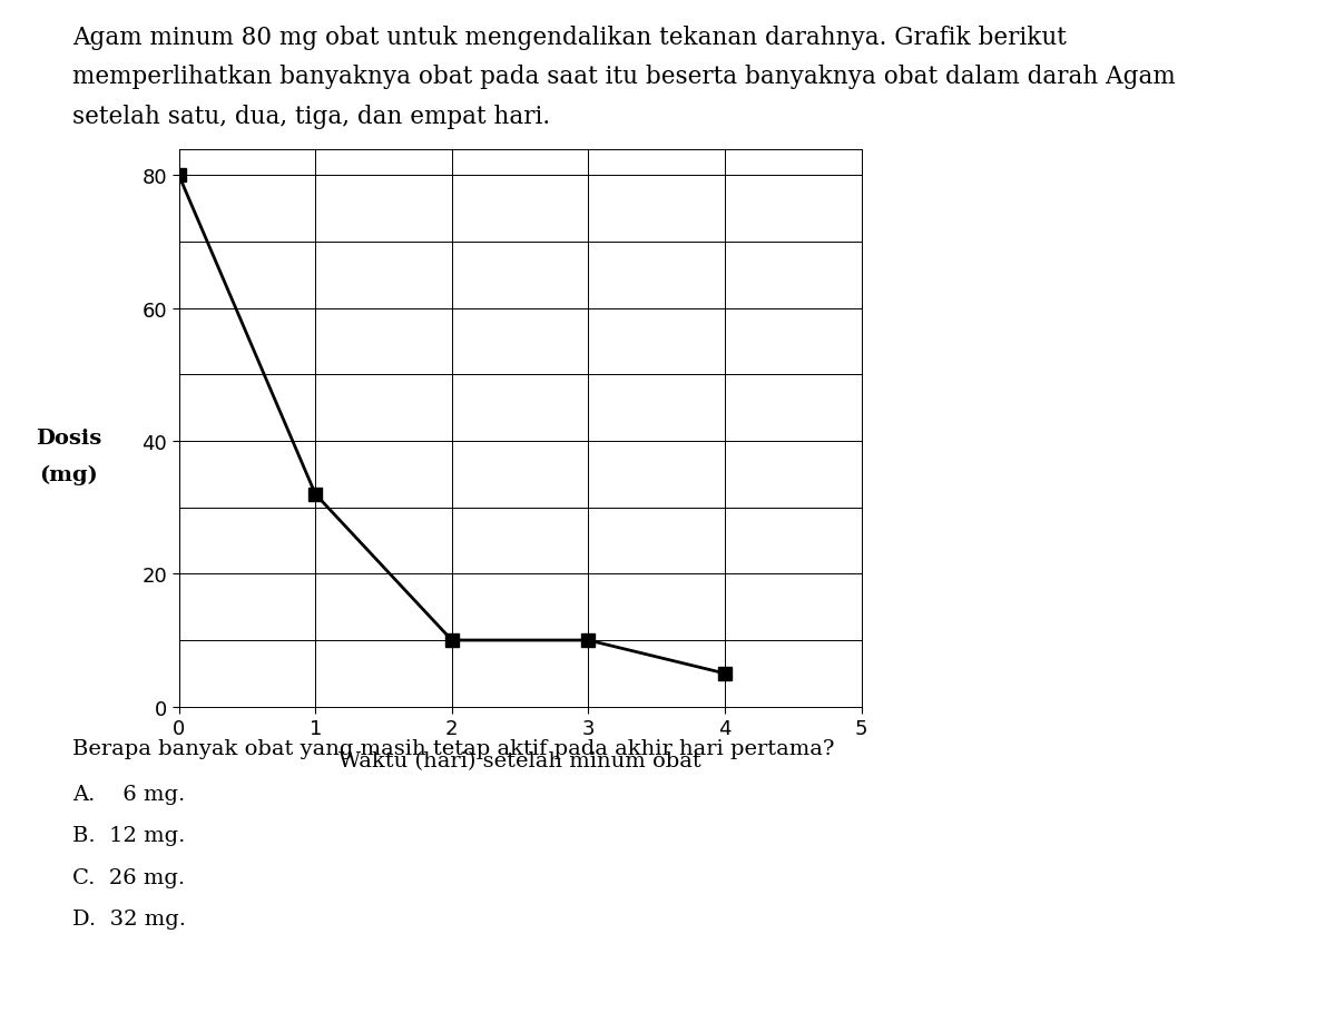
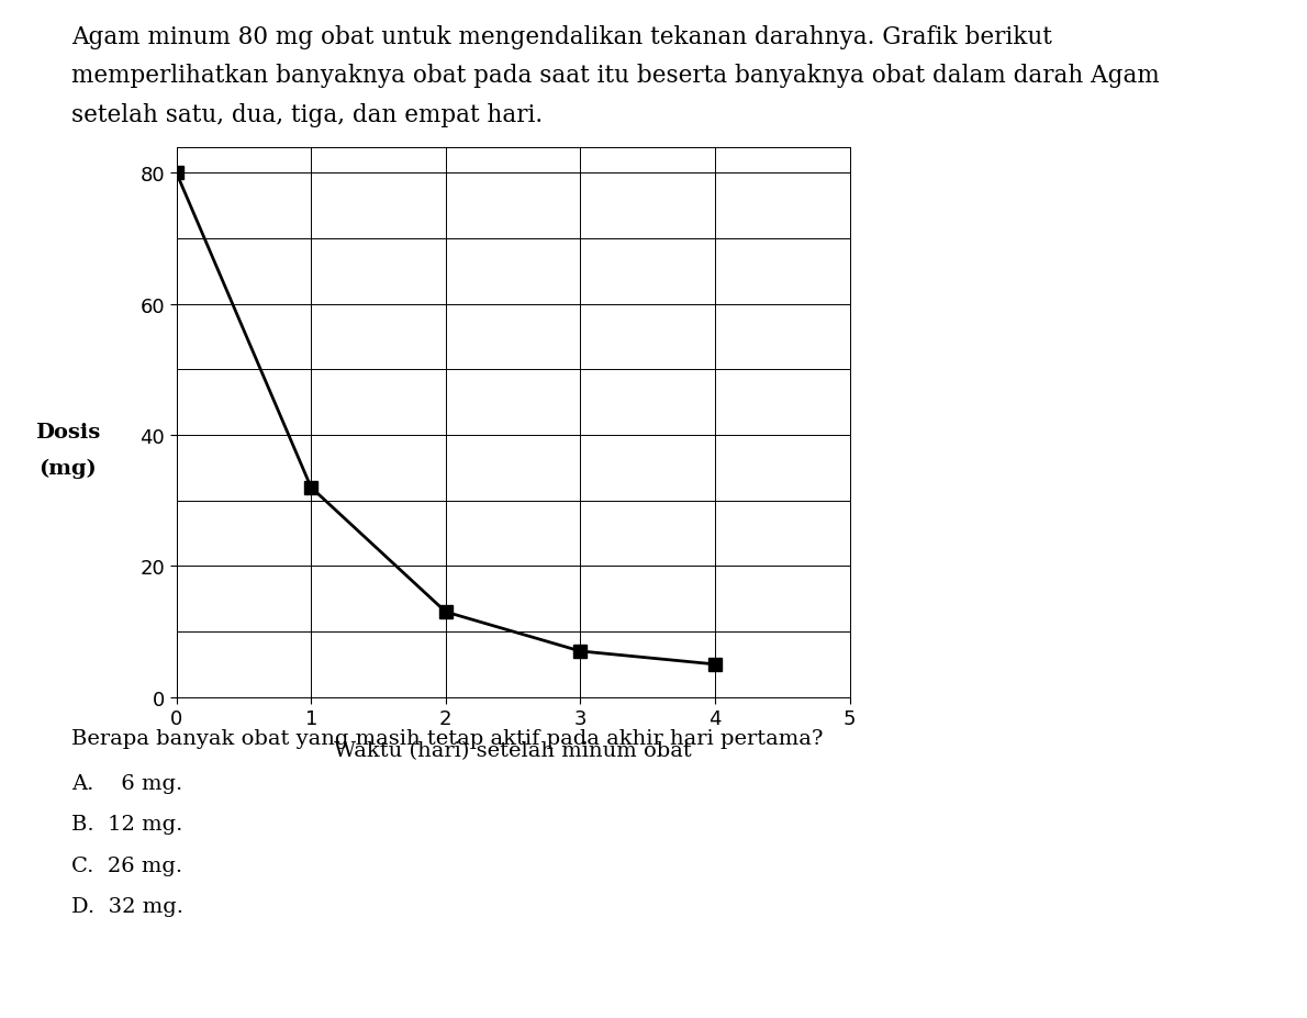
2: 10 -> 13
3: 10 -> 7
